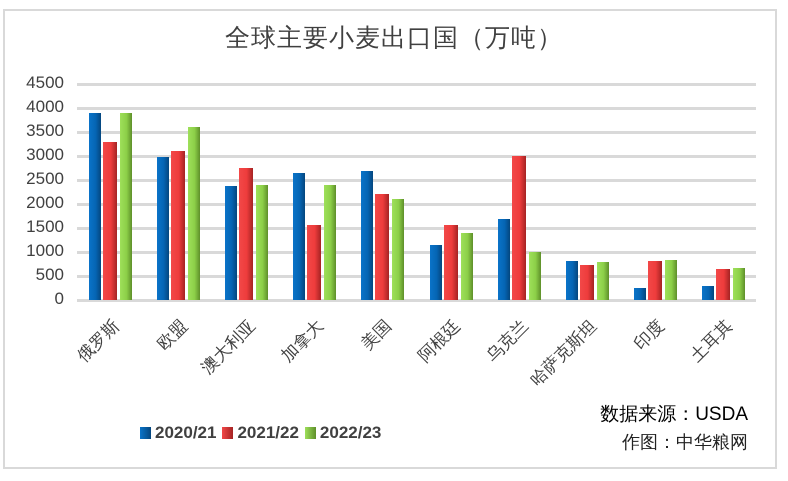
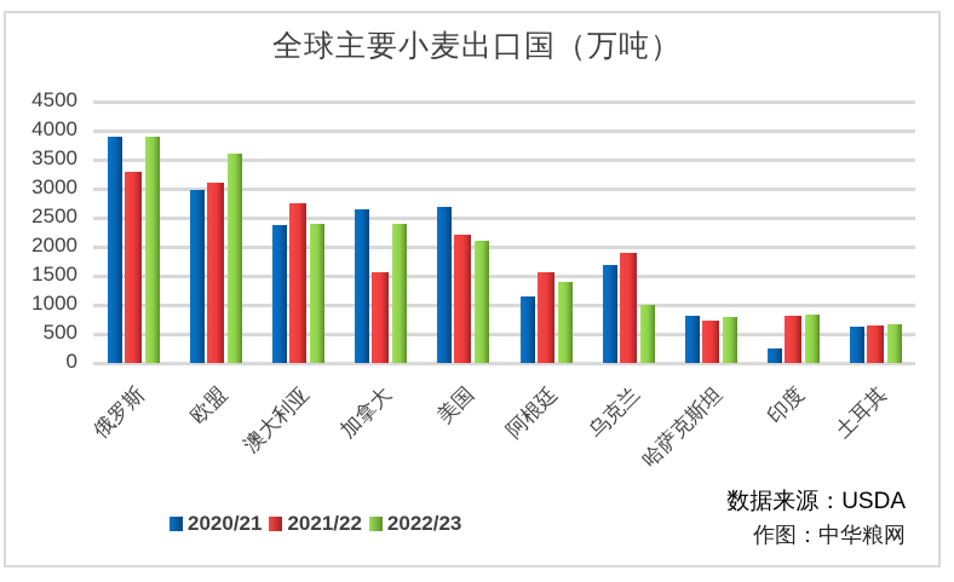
2021/22/乌克兰: 3000 -> 1900
2020/21/土耳其: 300 -> 600
